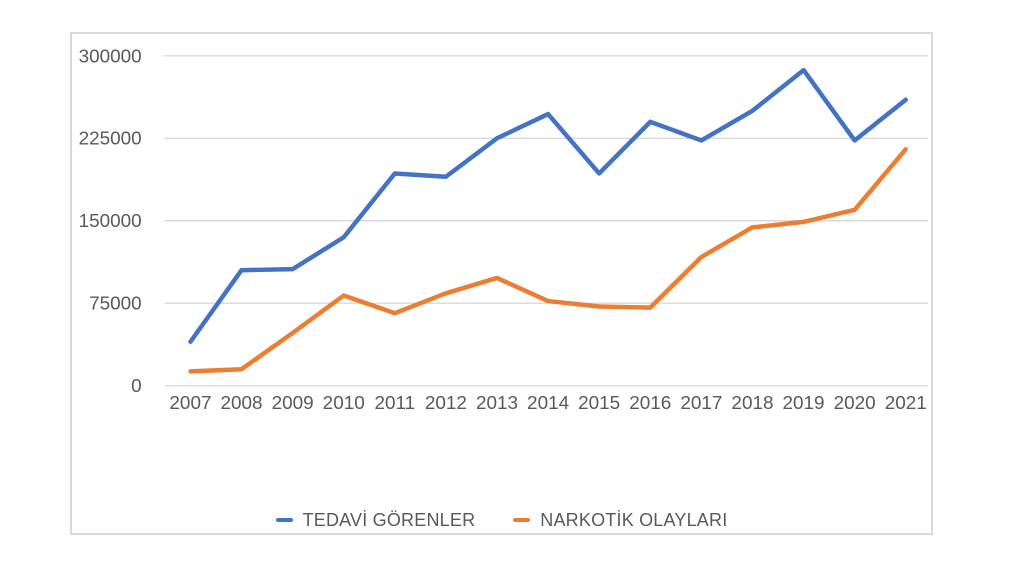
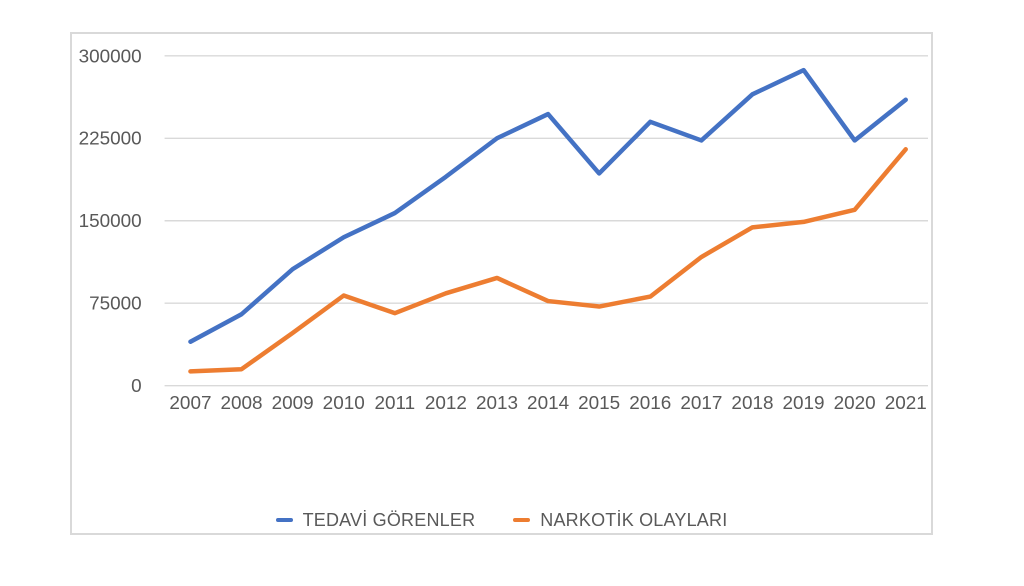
TEDAVİ GÖRENLER/2008: 105000 -> 65000
TEDAVİ GÖRENLER/2011: 193000 -> 157000
NARKOTİK OLAYLARI/2016: 71000 -> 81000
TEDAVİ GÖRENLER/2018: 250000 -> 265000
